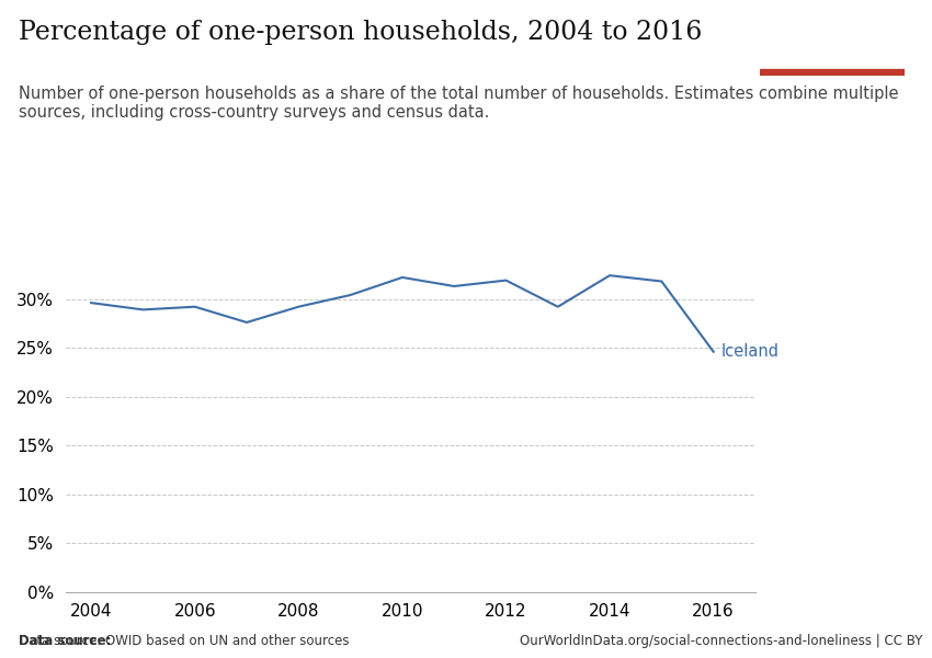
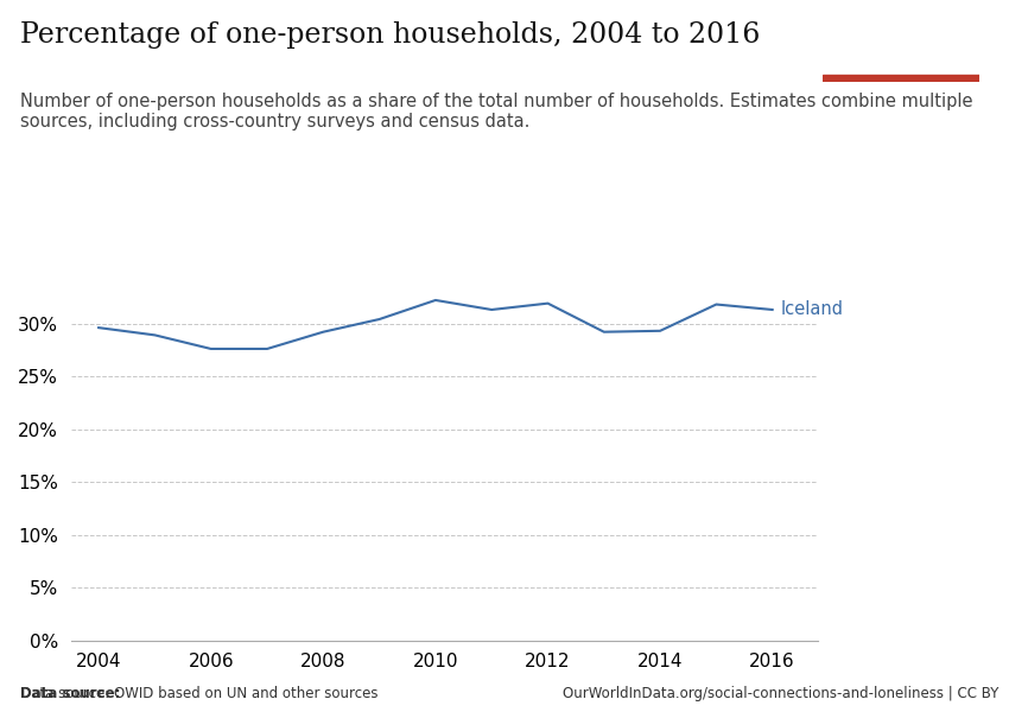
2006: 29.2% -> 27.6%
2014: 32.4% -> 29.3%
2016: 24.6% -> 31.3%
